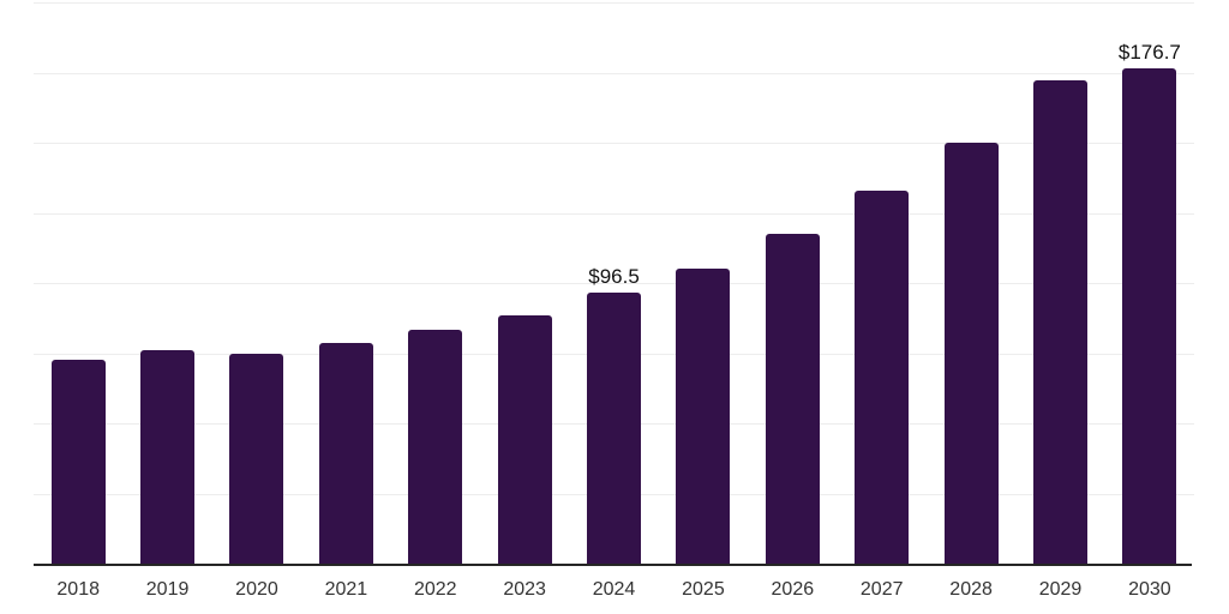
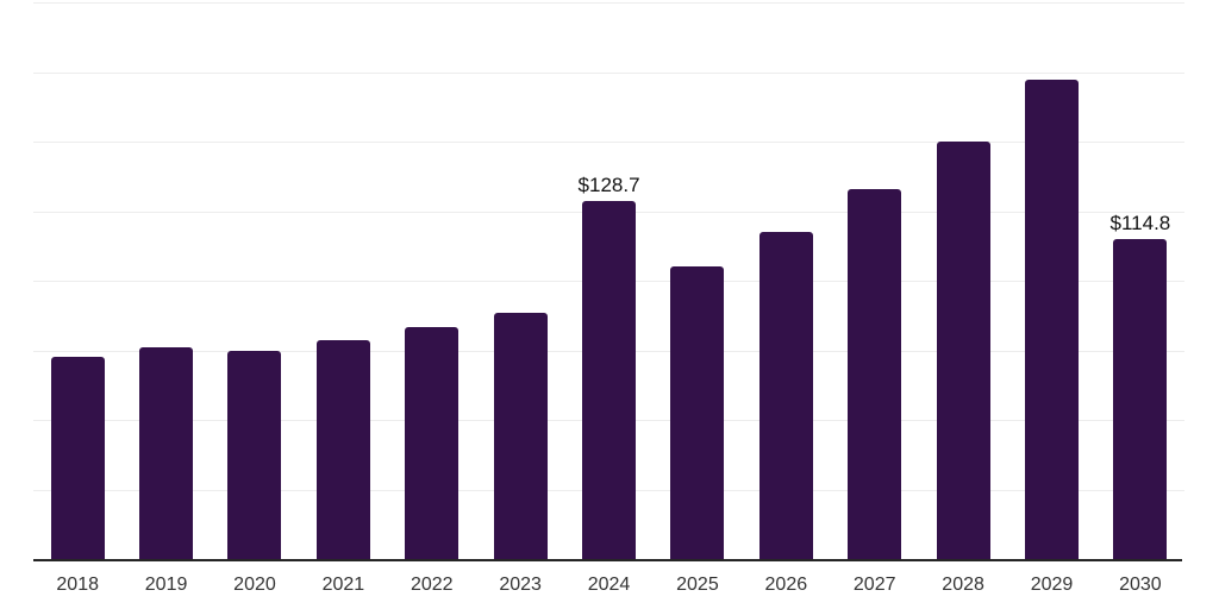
2024: $96.5 -> $128.7
2030: $176.7 -> $114.8
